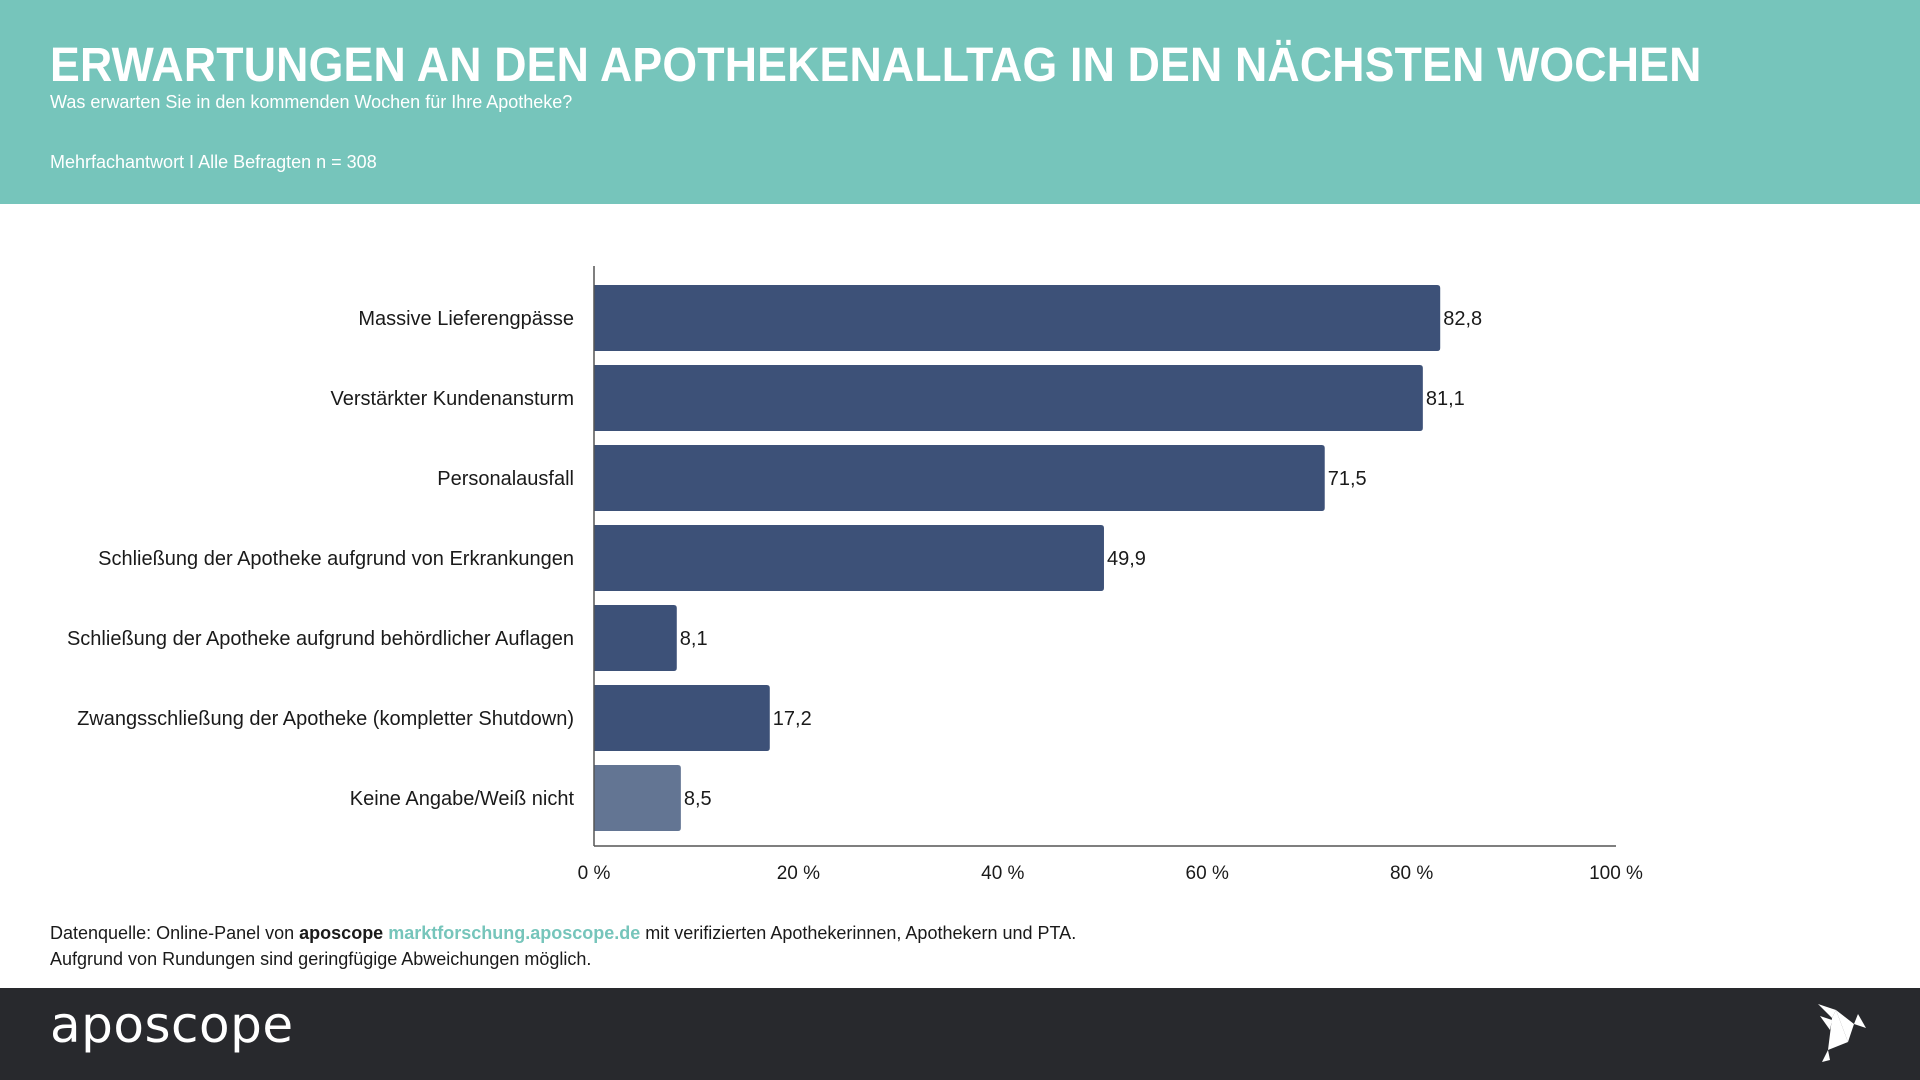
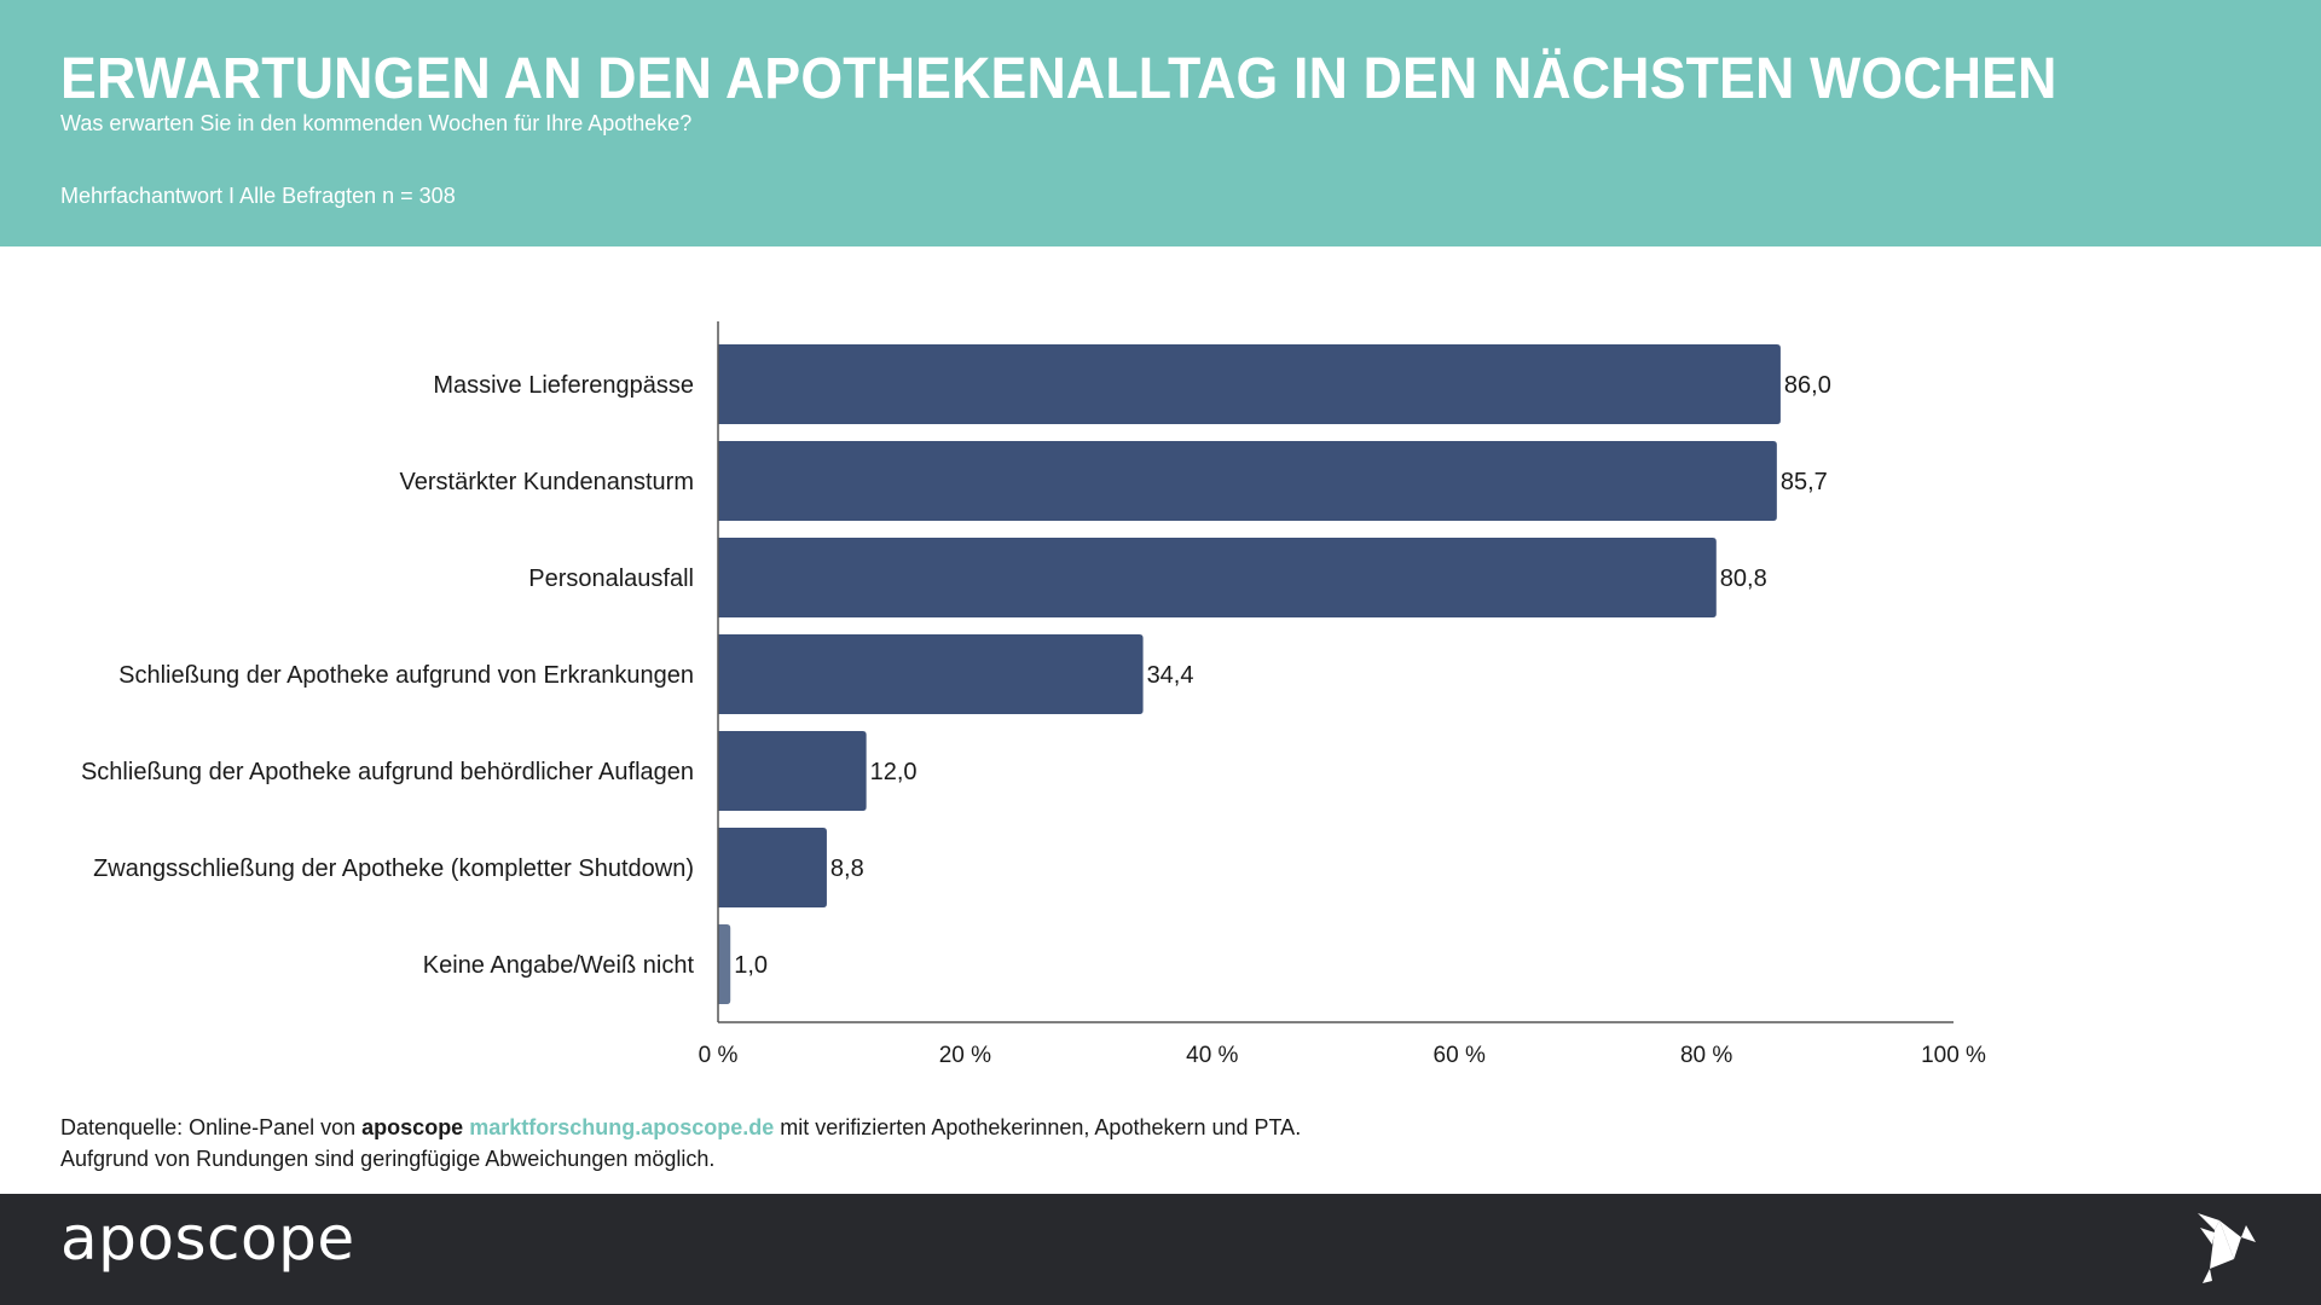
Massive Lieferengpässe: 82,8 -> 86,0
Verstärkter Kundenansturm: 81,1 -> 85,7
Personalausfall: 71,5 -> 80,8
Schließung der Apotheke aufgrund von Erkrankungen: 49,9 -> 34,4
Schließung der Apotheke aufgrund behördlicher Auflagen: 8,1 -> 12,0
Zwangsschließung der Apotheke (kompletter Shutdown): 17,2 -> 8,8
Keine Angabe/Weiß nicht: 8,5 -> 1,0
